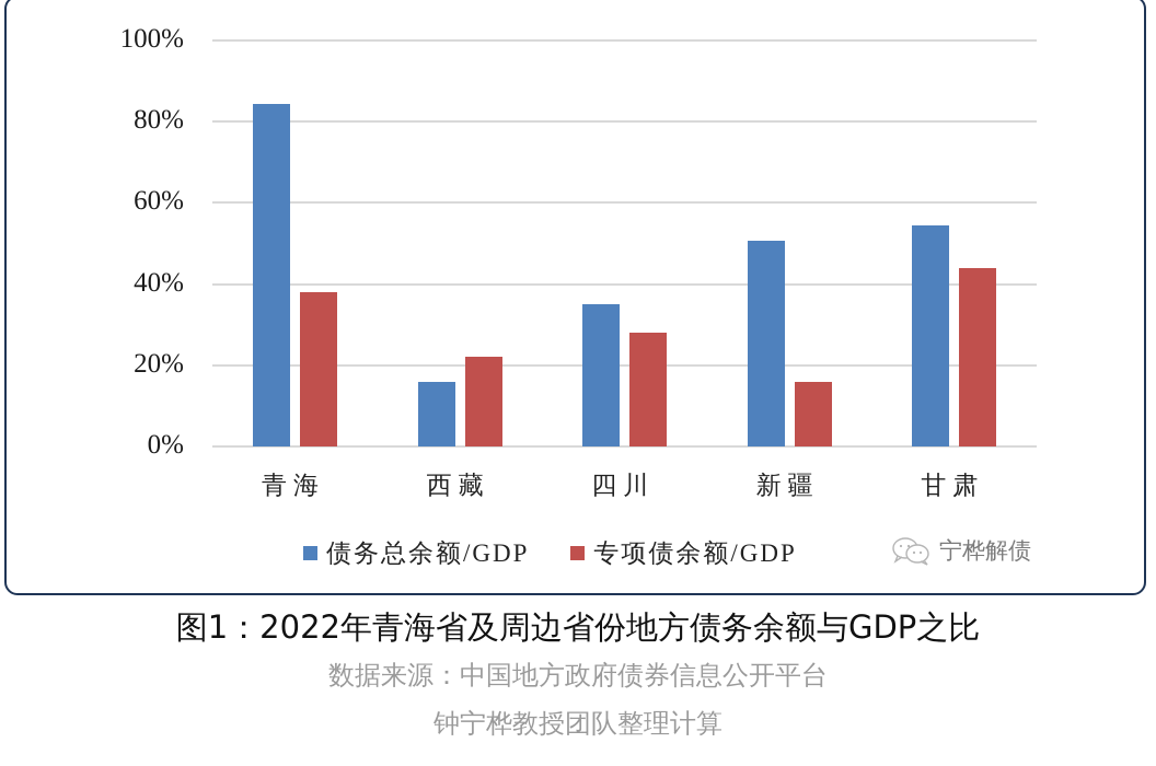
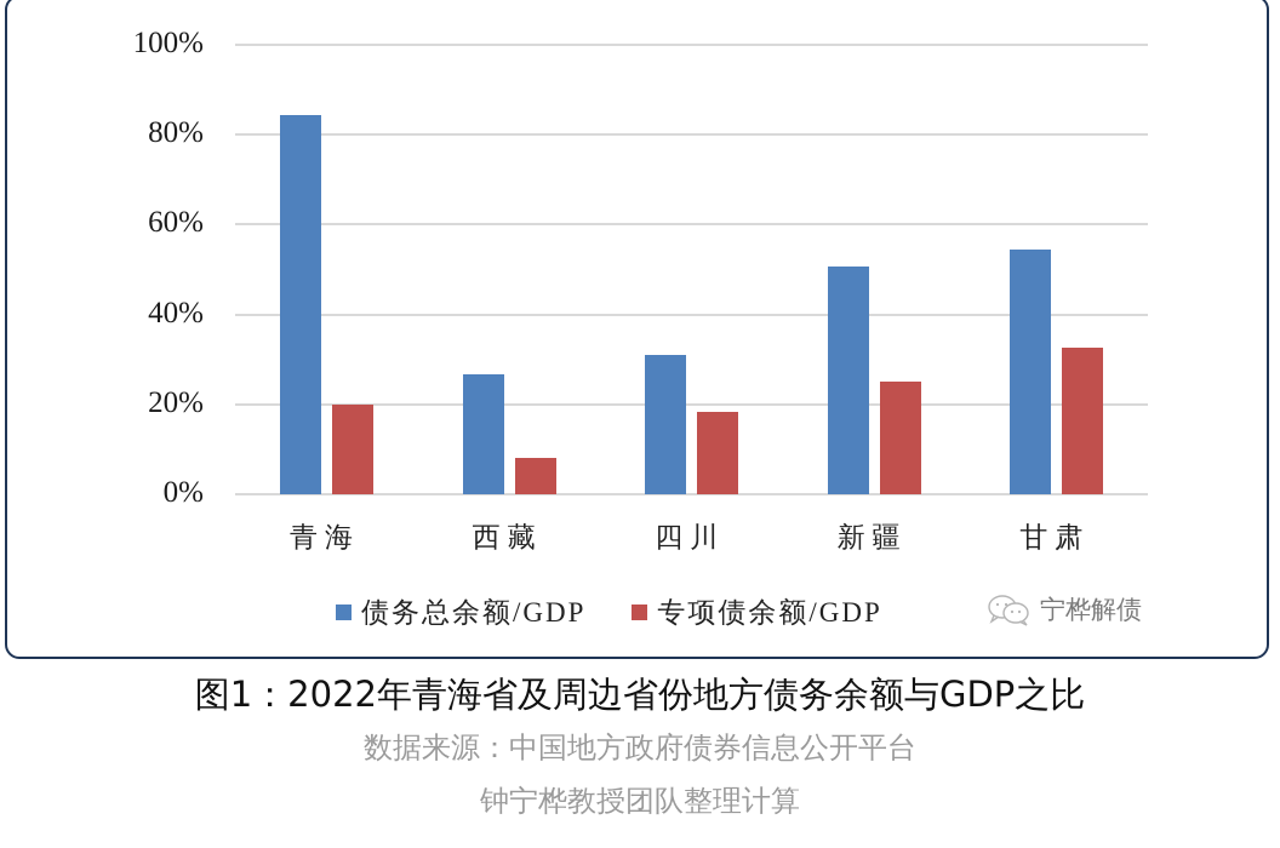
专项债余额/GDP/青海: 38% -> 20%
债务总余额/GDP/西藏: 16% -> 27%
专项债余额/GDP/西藏: 22% -> 8%
债务总余额/GDP/四川: 35% -> 31%
专项债余额/GDP/四川: 28% -> 18%
专项债余额/GDP/新疆: 16% -> 25%
专项债余额/GDP/甘肃: 44% -> 33%
